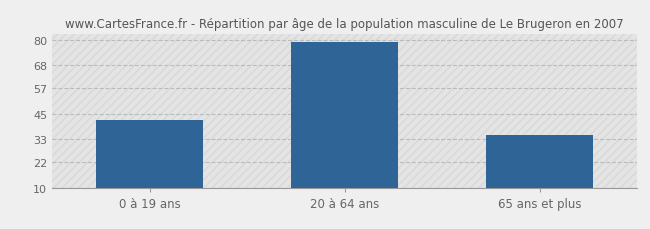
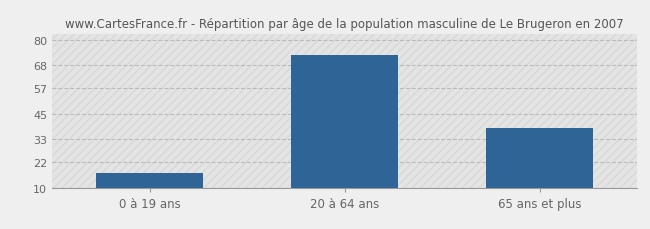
0 à 19 ans: 42 -> 17
20 à 64 ans: 79 -> 73
65 ans et plus: 35 -> 38
